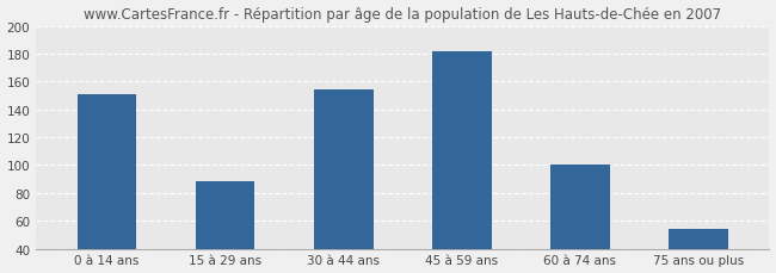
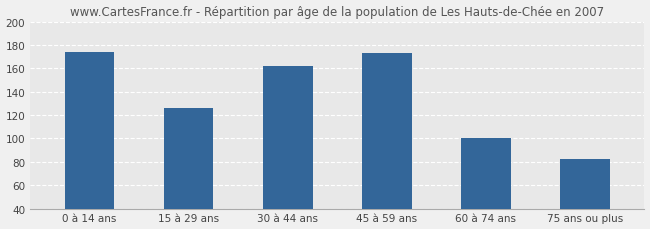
0 à 14 ans: 151 -> 174
15 à 29 ans: 88 -> 126
30 à 44 ans: 154 -> 162
45 à 59 ans: 182 -> 173
75 ans ou plus: 54 -> 82
